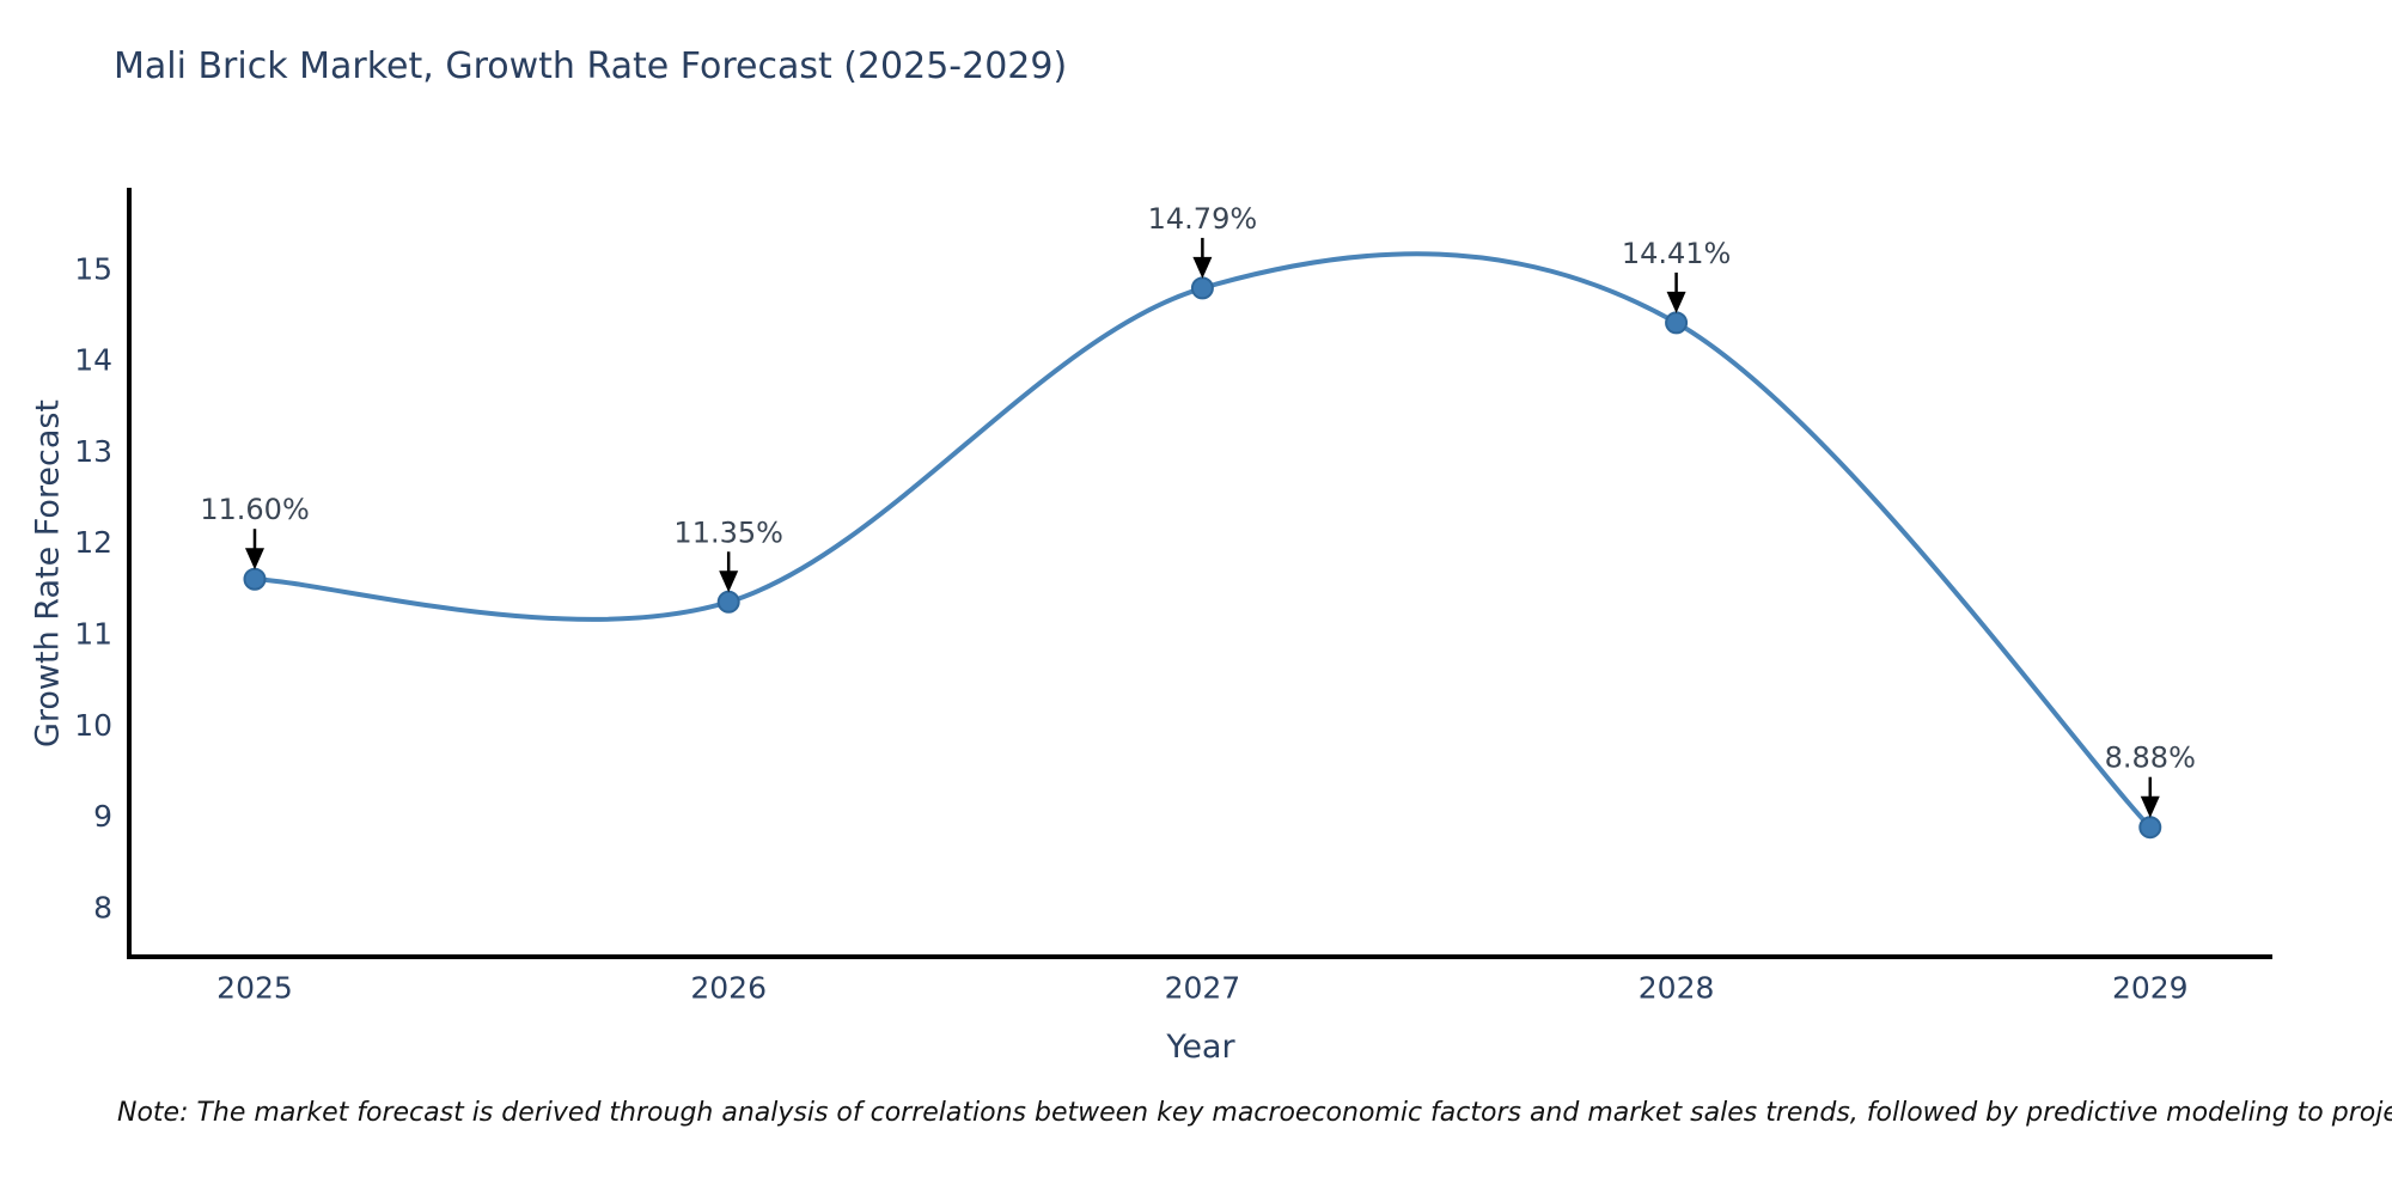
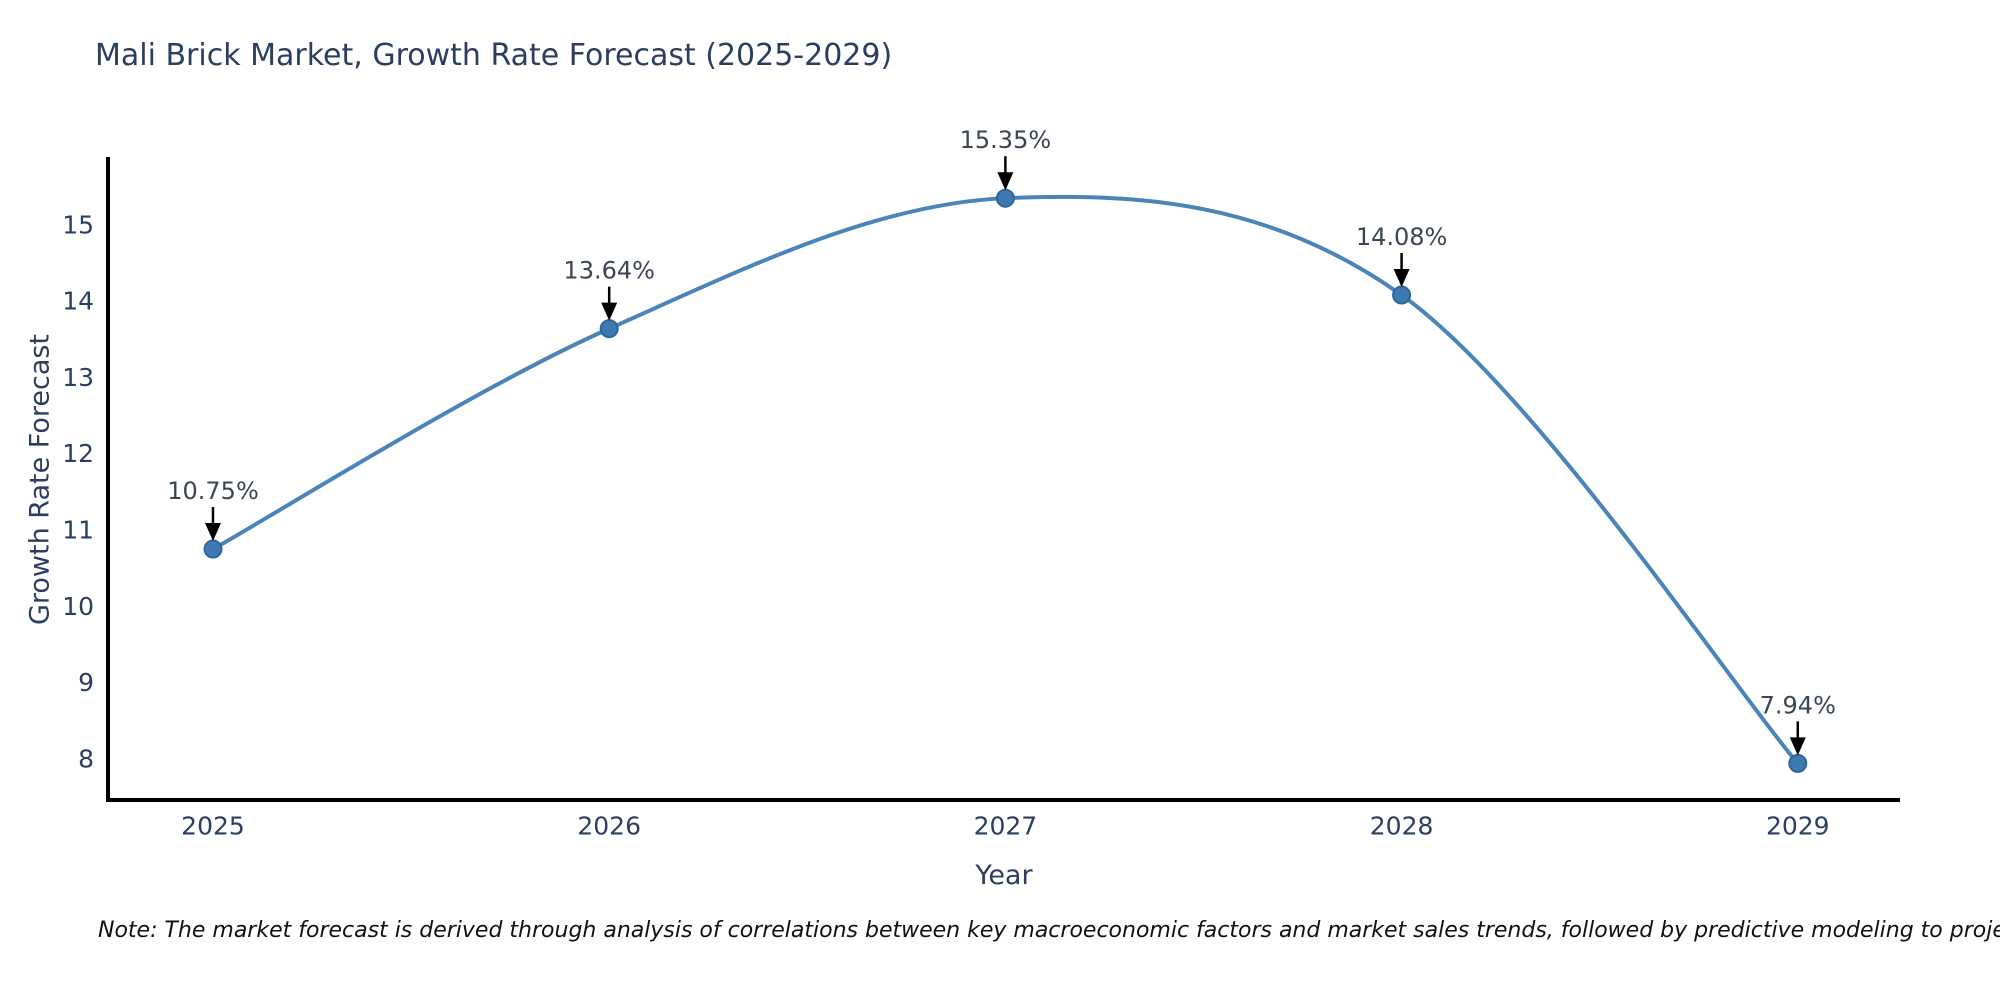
2025: 11.60% -> 10.75%
2026: 11.35% -> 13.64%
2027: 14.79% -> 15.35%
2028: 14.41% -> 14.08%
2029: 8.88% -> 7.94%
